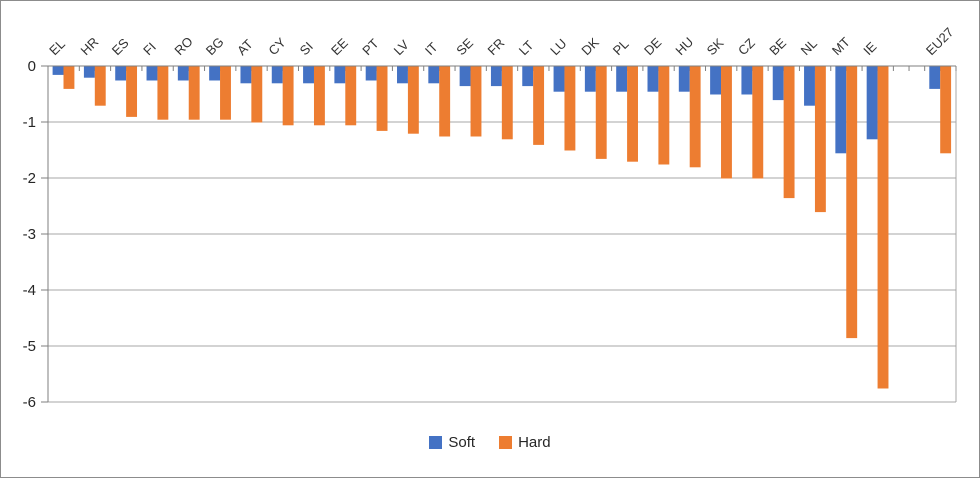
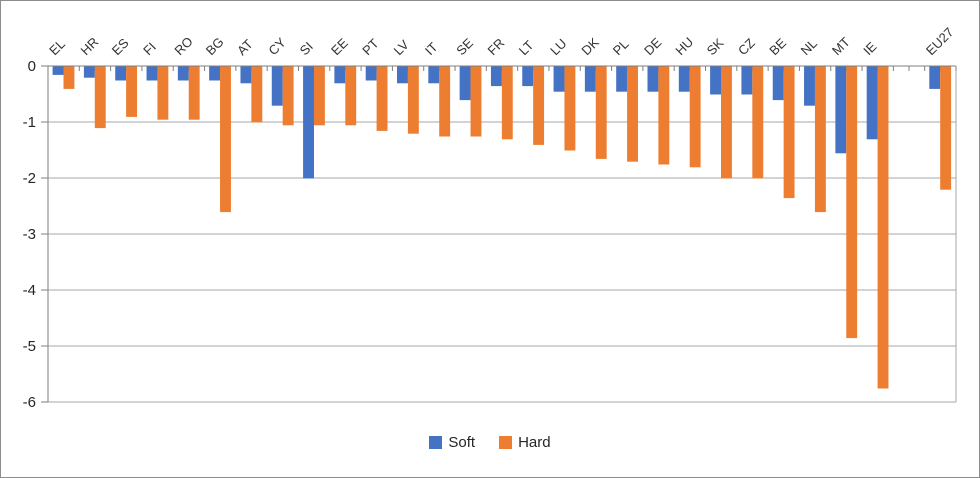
Hard/HR: -0.7 -> -1.1
Hard/BG: -0.9 -> -2.6
Soft/CY: -0.3 -> -0.7
Soft/SI: -0.3 -> -2.0
Soft/SE: -0.3 -> -0.6
Hard/EU27: -1.6 -> -2.2
